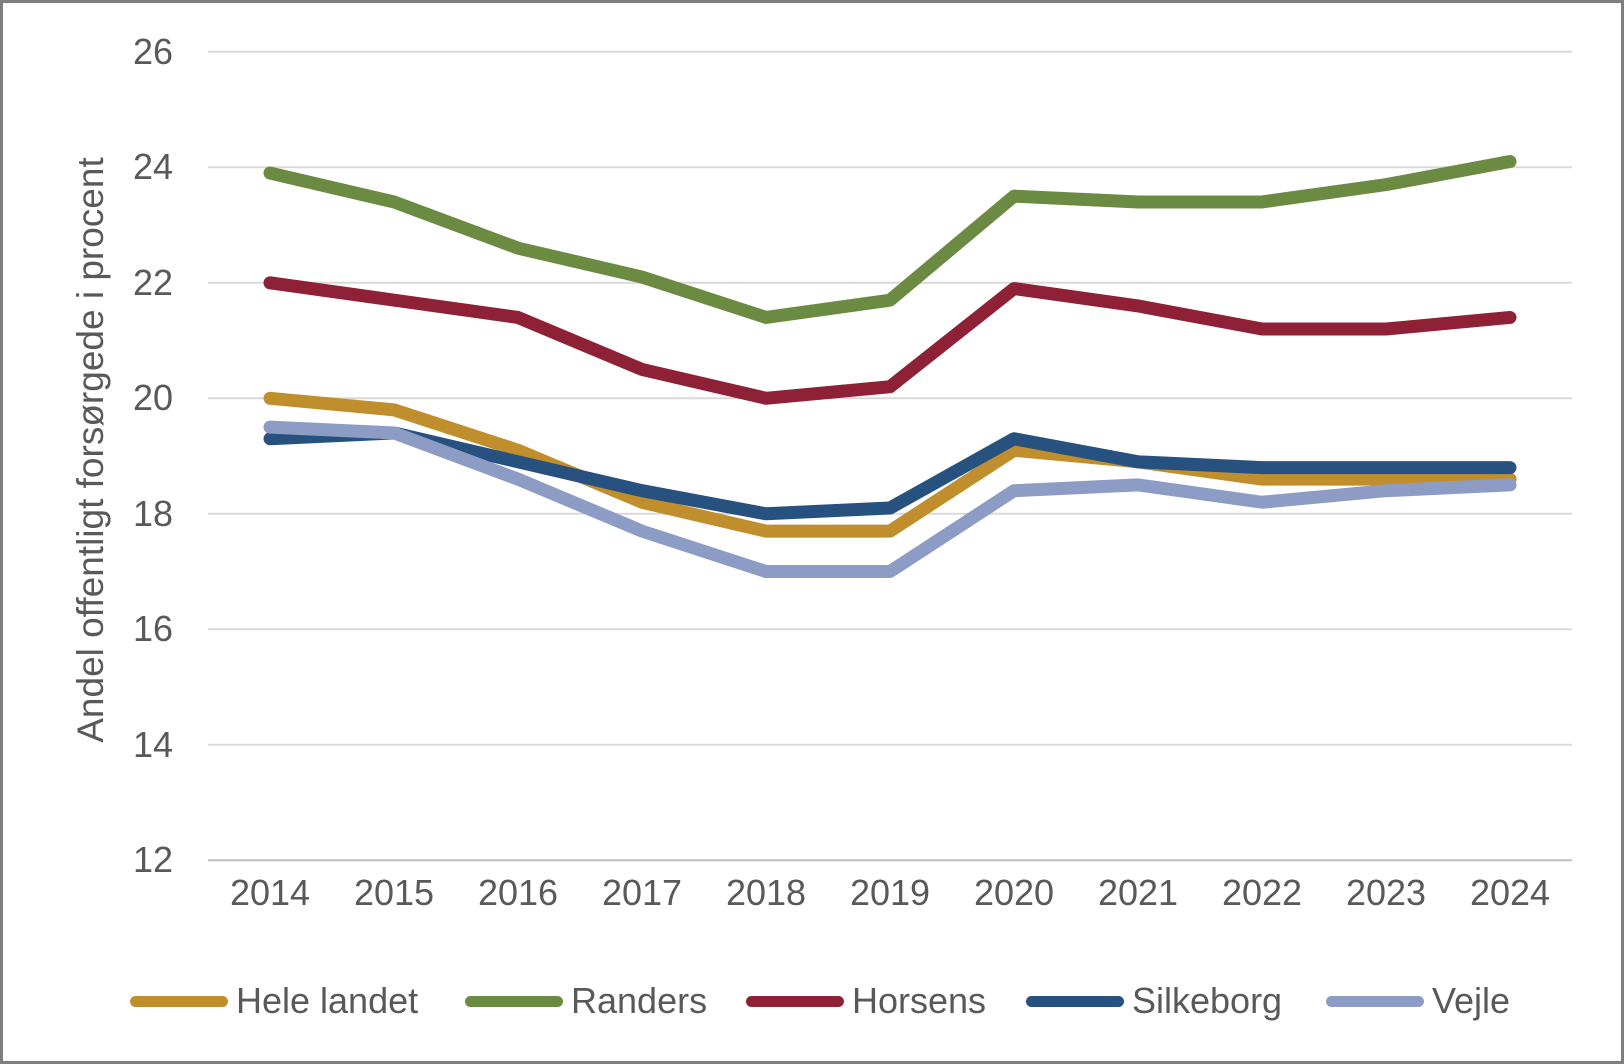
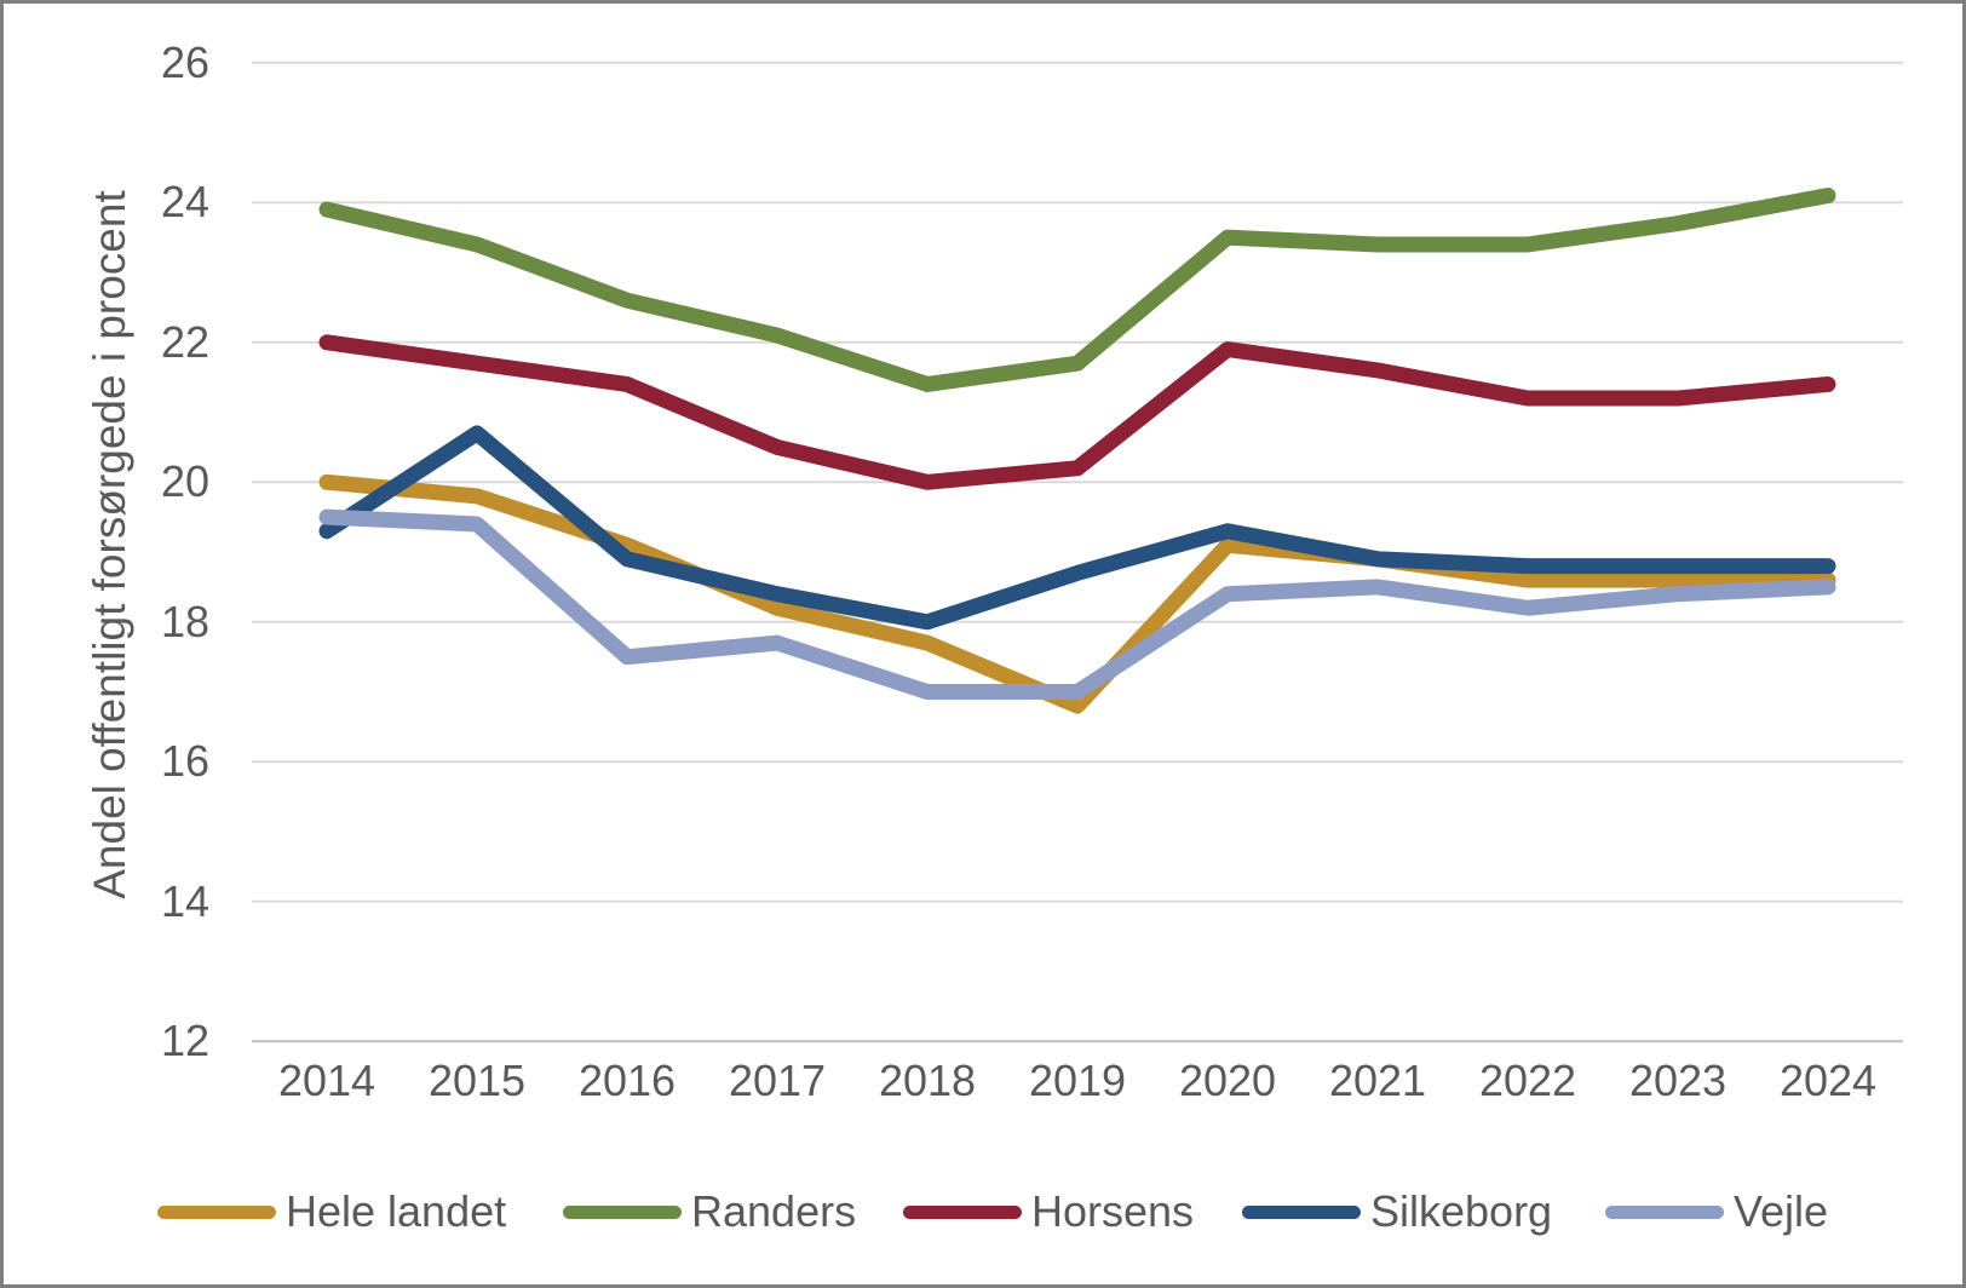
Silkeborg/2015: 19.4 -> 20.7
Vejle/2016: 18.6 -> 17.5
Hele landet/2019: 17.7 -> 16.8
Silkeborg/2019: 18.1 -> 18.7
